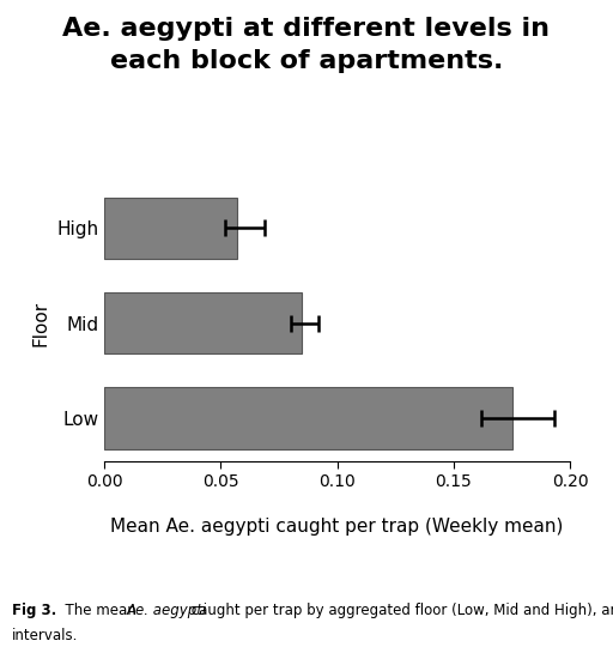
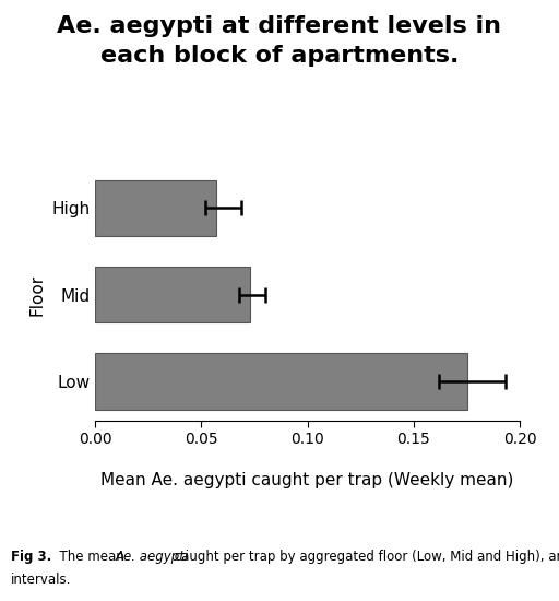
Mid: 0.085 -> 0.073
